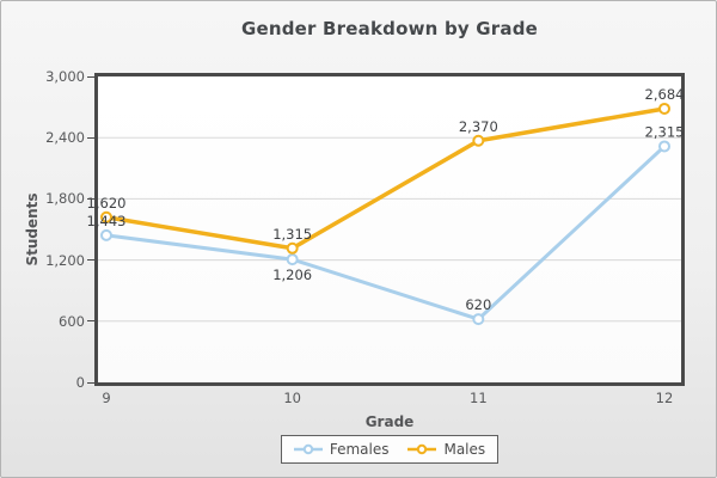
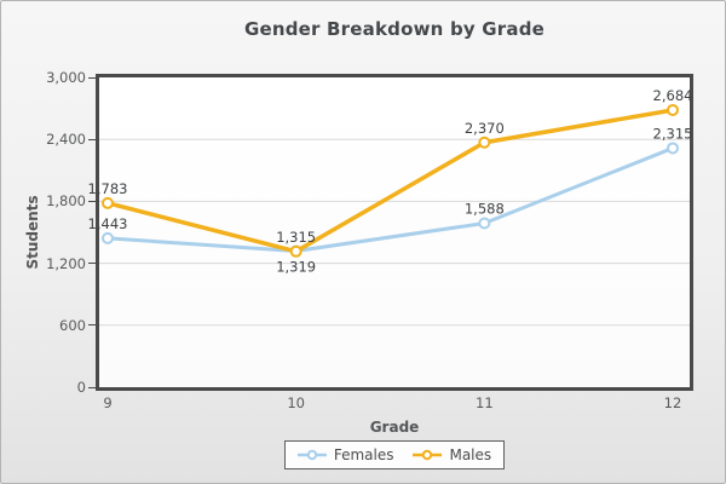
Males/9: 1,620 -> 1,783
Females/10: 1,206 -> 1,319
Females/11: 620 -> 1,588
